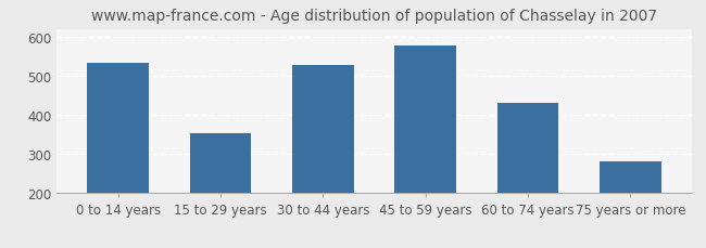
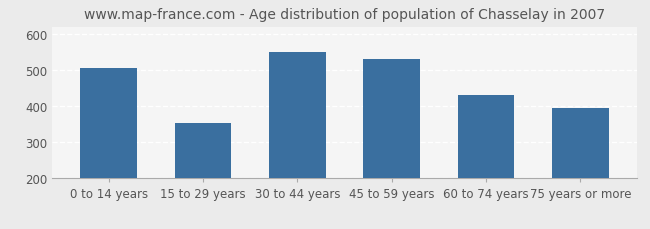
0 to 14 years: 533 -> 505
30 to 44 years: 528 -> 550
45 to 59 years: 577 -> 530
75 years or more: 281 -> 395
